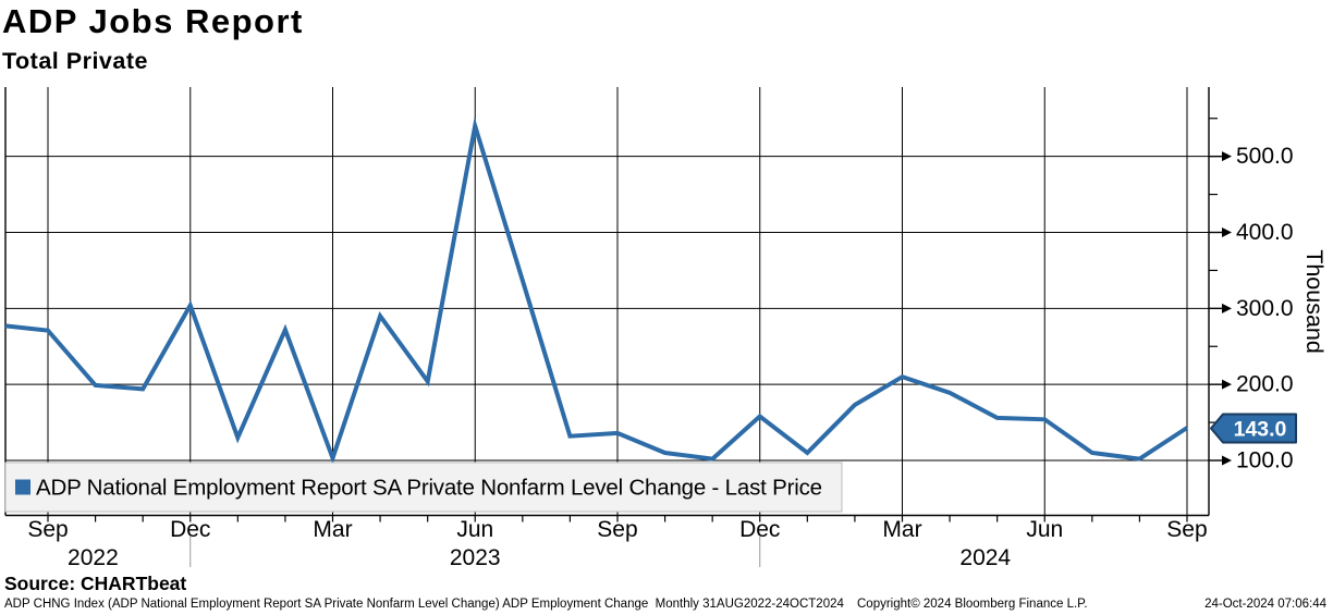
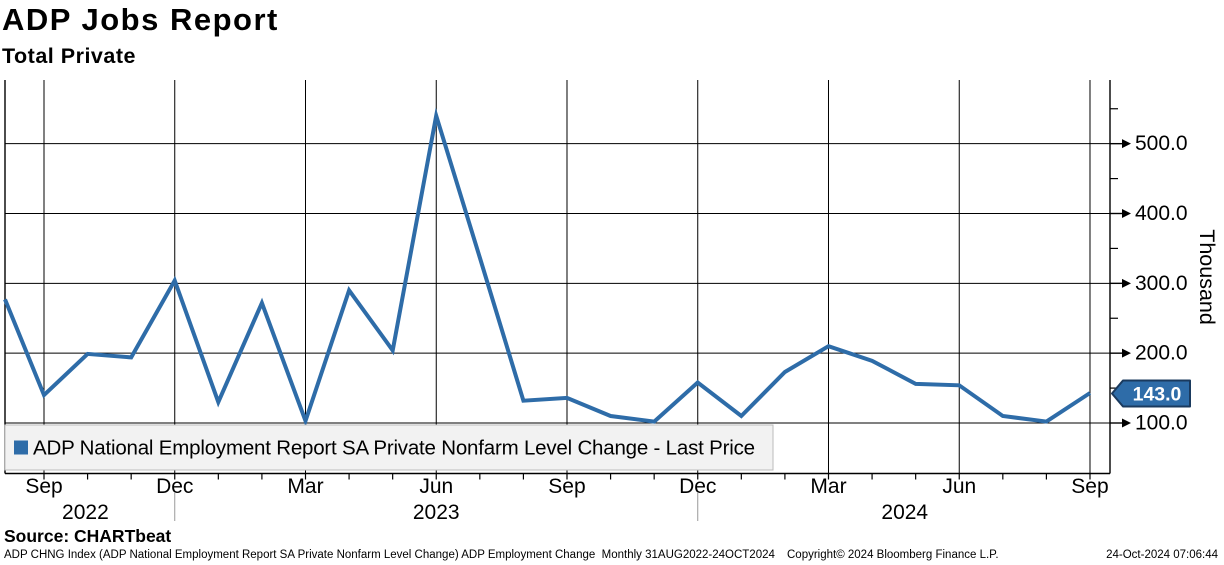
Sep 2022: 270 -> 140
